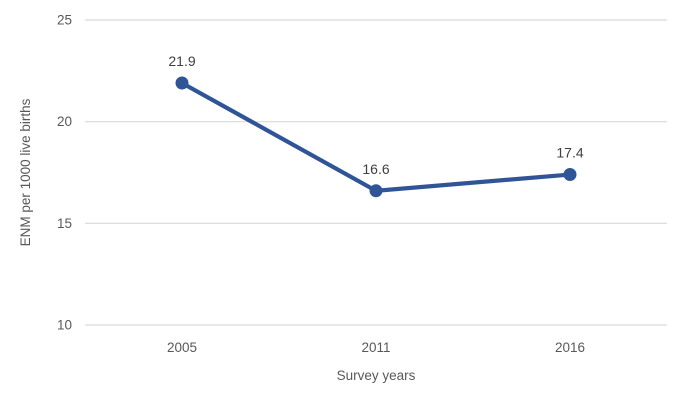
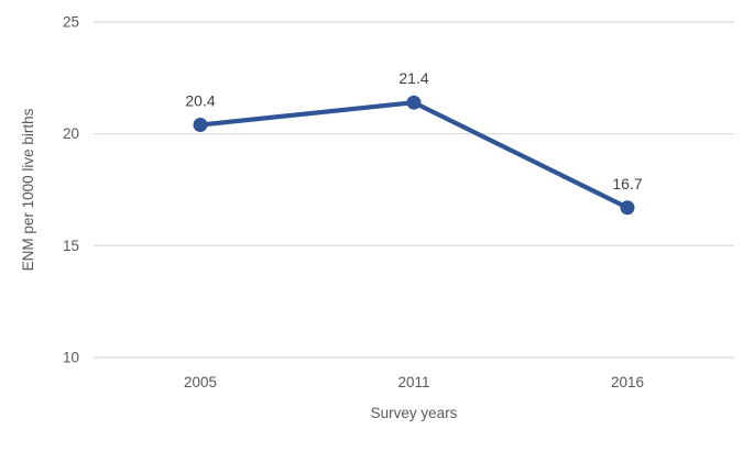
2005: 21.9 -> 20.4
2011: 16.6 -> 21.4
2016: 17.4 -> 16.7
